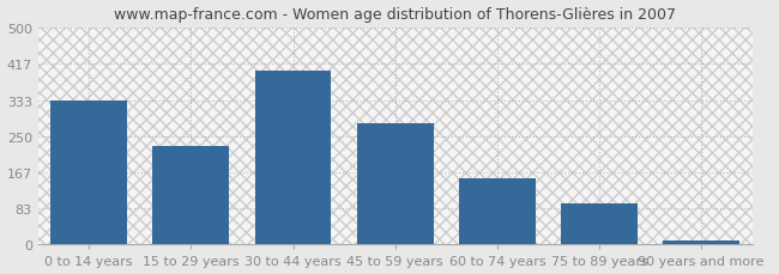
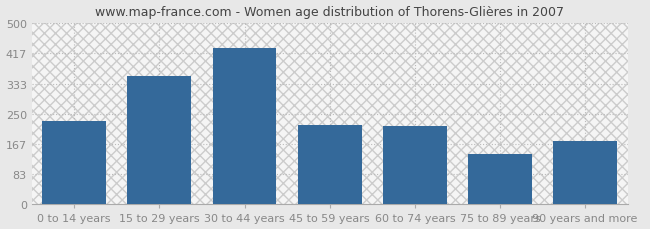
0 to 14 years: 333 -> 230
15 to 29 years: 228 -> 355
30 to 44 years: 400 -> 430
45 to 59 years: 280 -> 220
60 to 74 years: 152 -> 215
75 to 89 years: 95 -> 140
90 years and more: 10 -> 175
